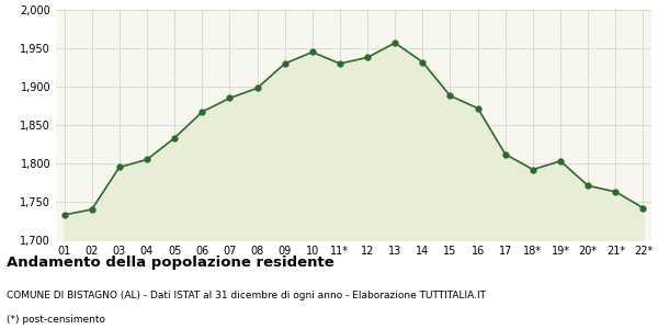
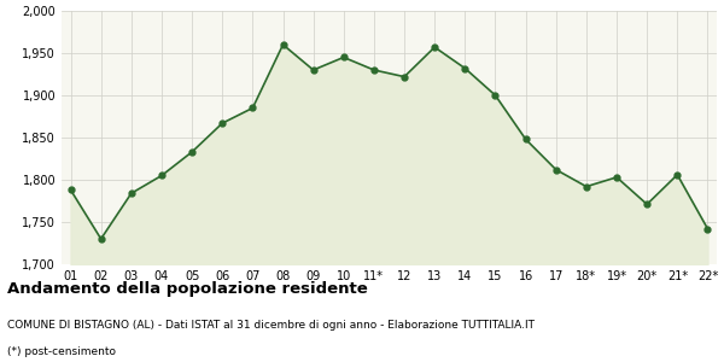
01: 1,733 -> 1,788
02: 1,740 -> 1,730
03: 1,795 -> 1,784
08: 1,898 -> 1,960
12: 1,938 -> 1,922
15: 1,888 -> 1,900
16: 1,872 -> 1,848
21*: 1,763 -> 1,806
